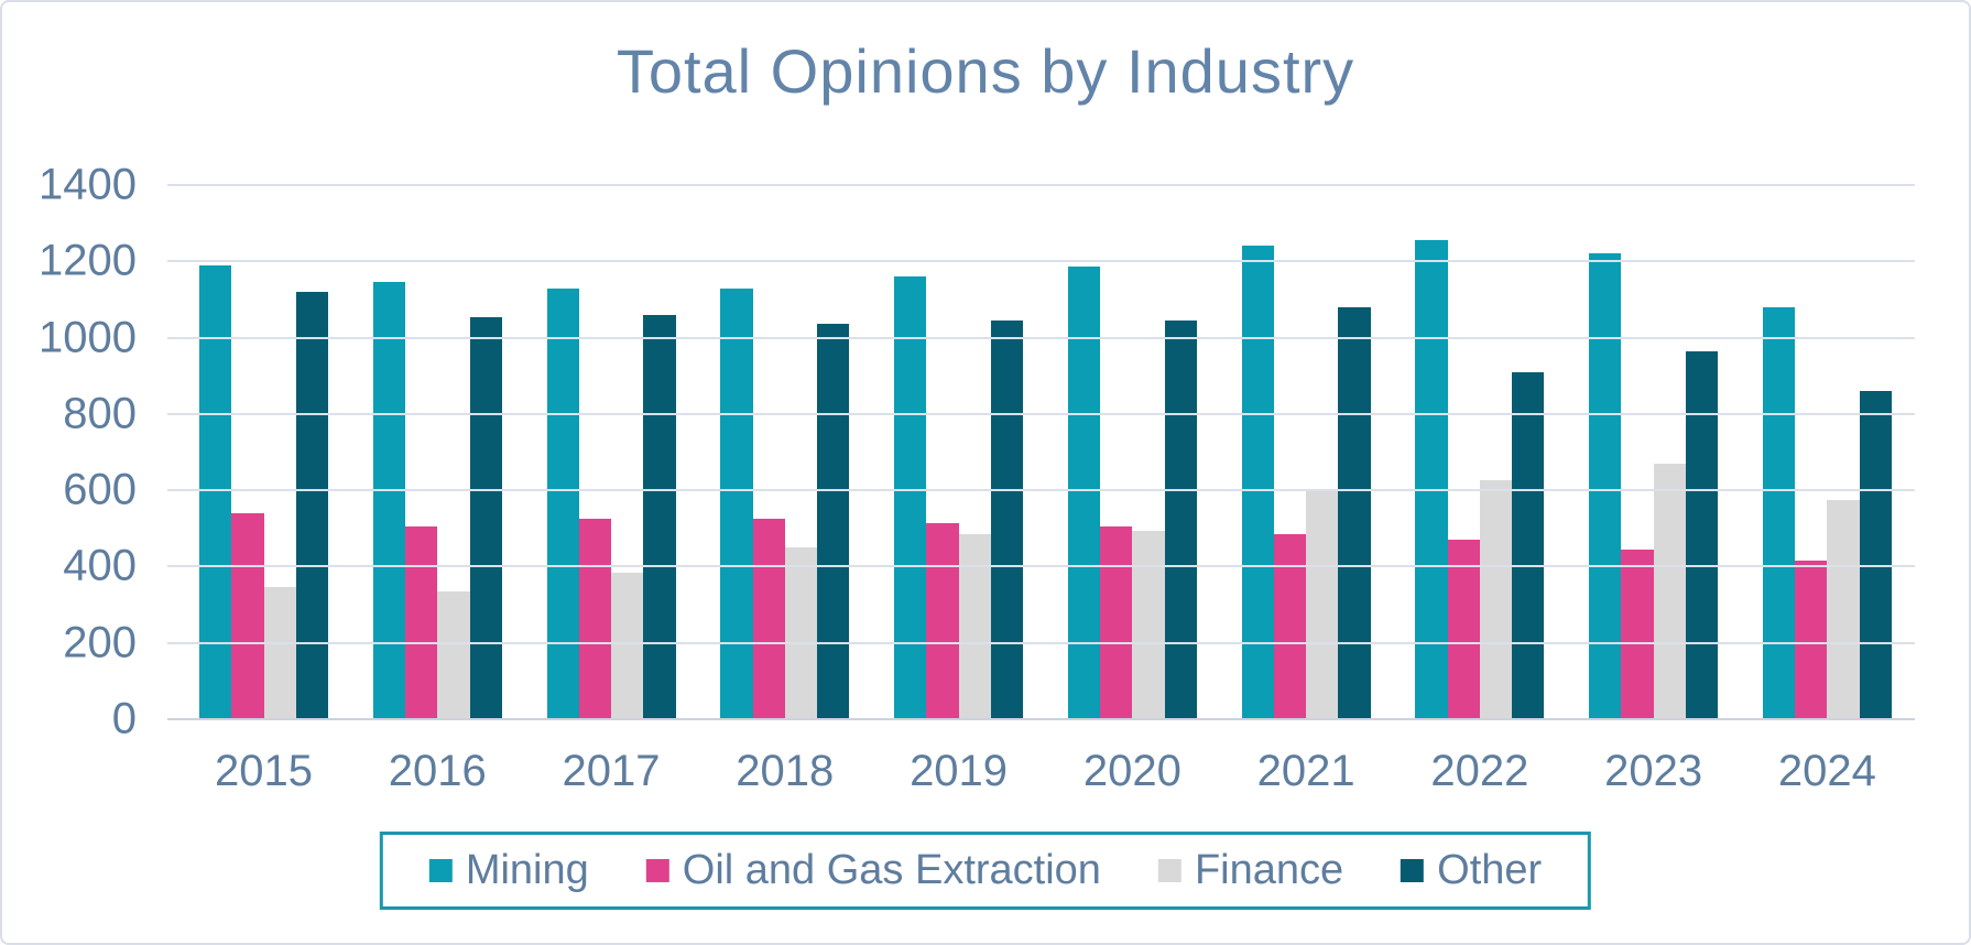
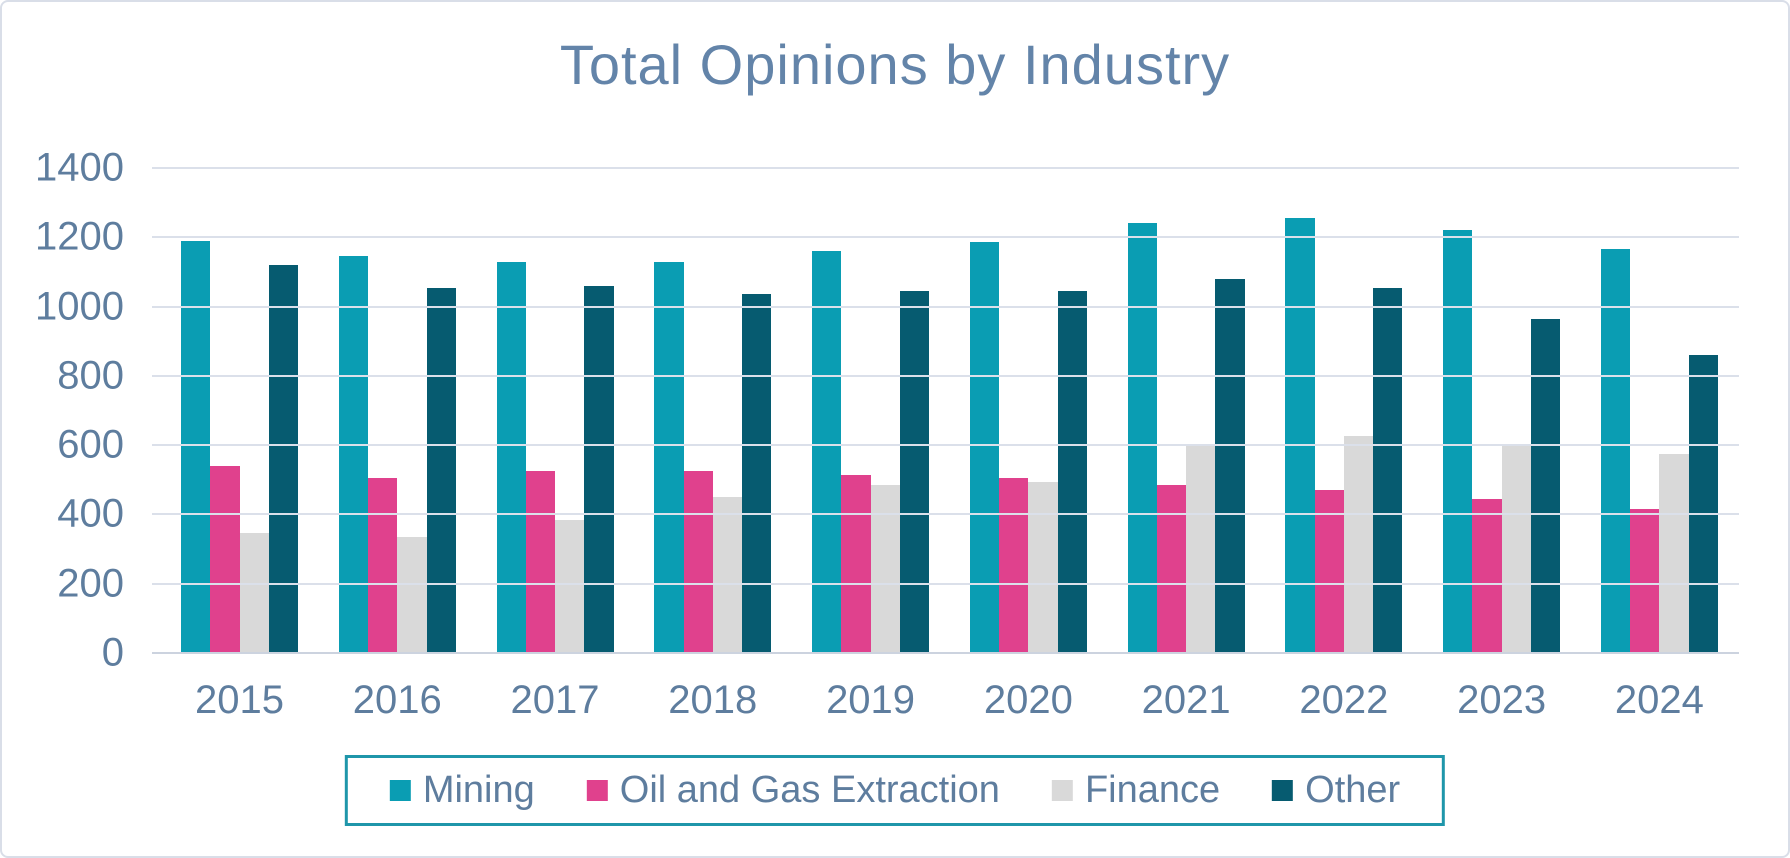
Other/2022: 910 -> 1060
Finance/2023: 670 -> 600
Mining/2024: 1080 -> 1160
